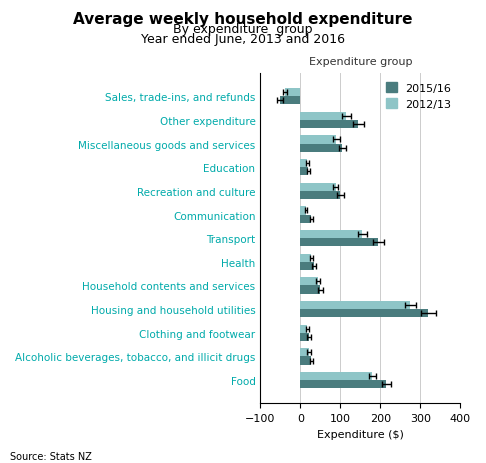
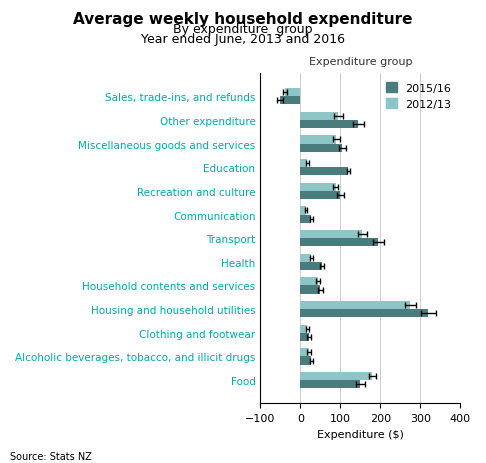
2012/13/Other expenditure: 115 -> 95
2015/16/Education: 20 -> 120
2015/16/Health: 35 -> 55
2015/16/Food: 215 -> 150
